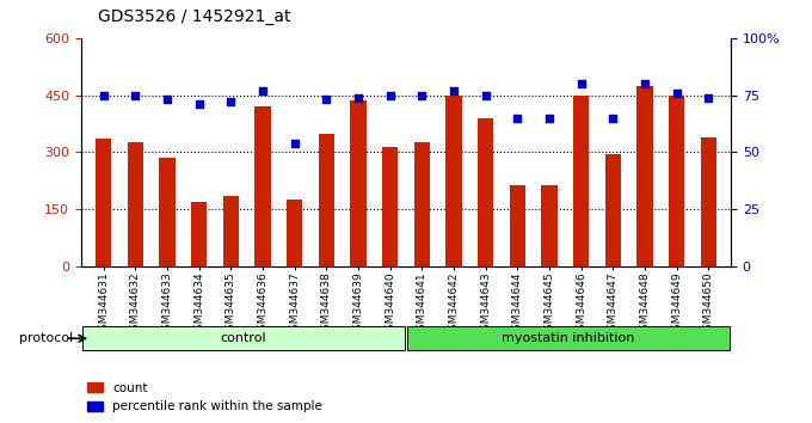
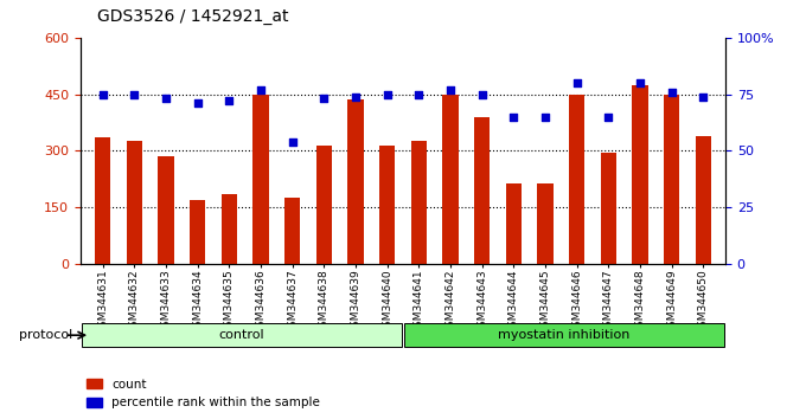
count/GSM344636: 420 -> 450
count/GSM344638: 350 -> 315
